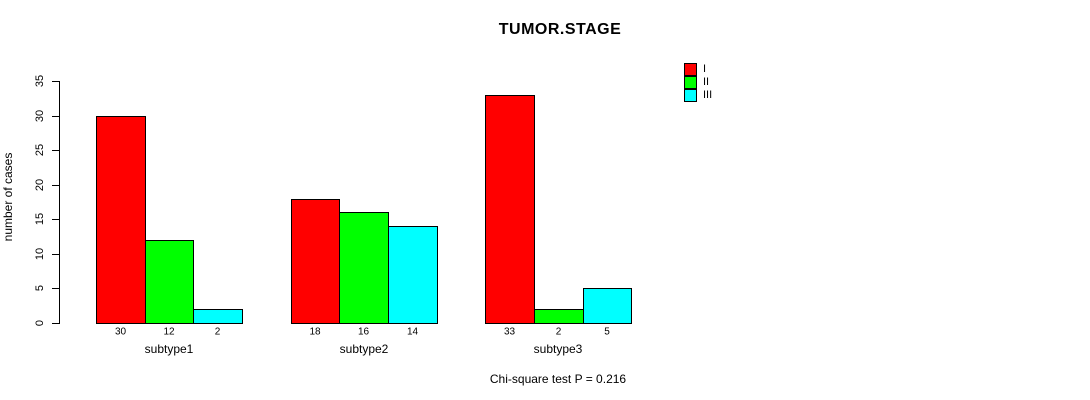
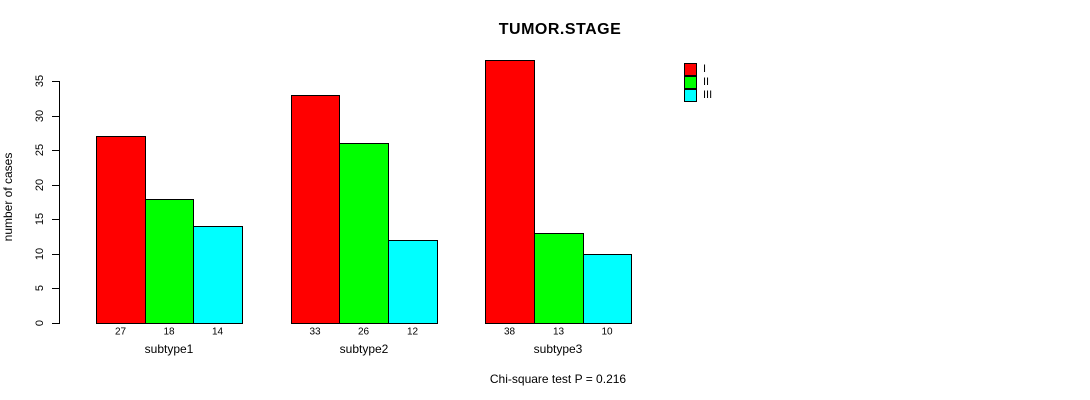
I/subtype1: 30 -> 27
II/subtype1: 12 -> 18
III/subtype1: 2 -> 14
I/subtype2: 18 -> 33
II/subtype2: 16 -> 26
III/subtype2: 14 -> 12
I/subtype3: 33 -> 38
II/subtype3: 2 -> 13
III/subtype3: 5 -> 10
